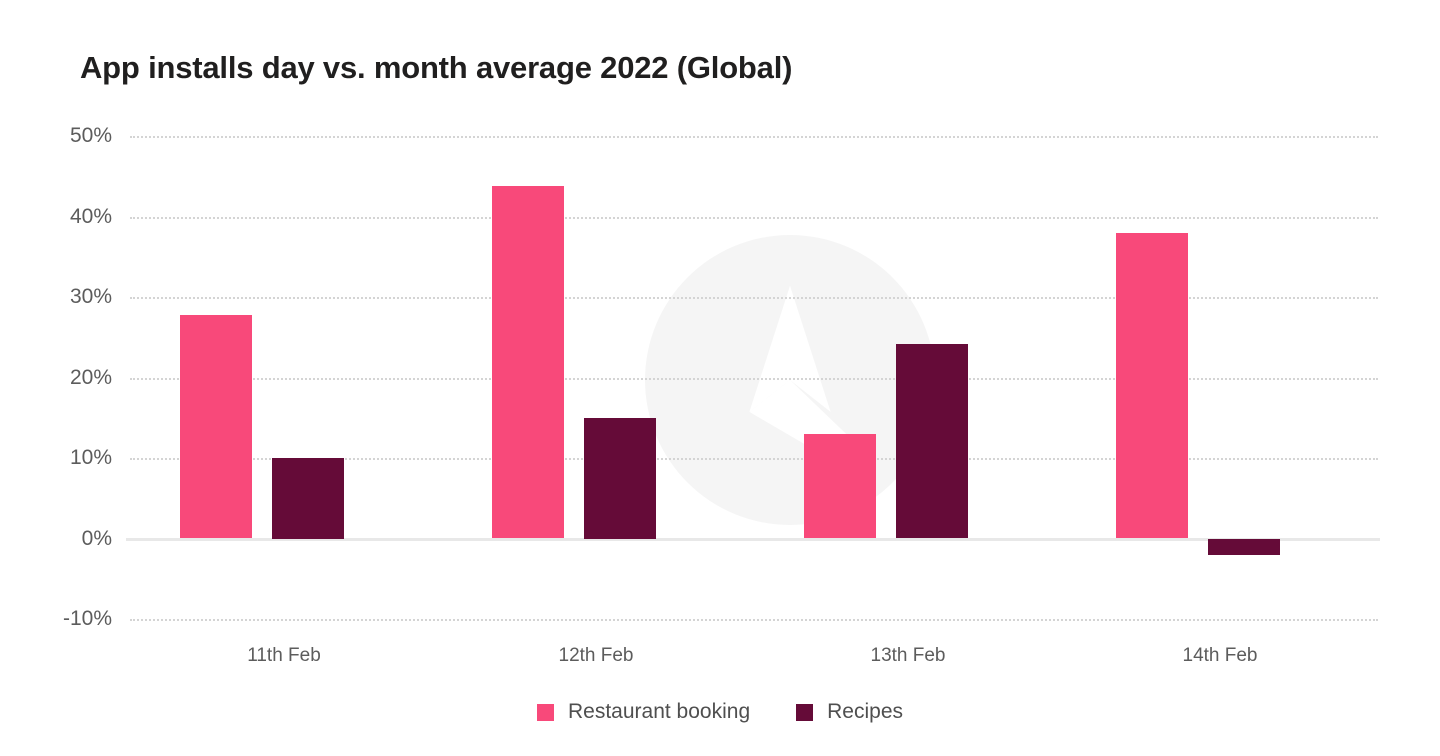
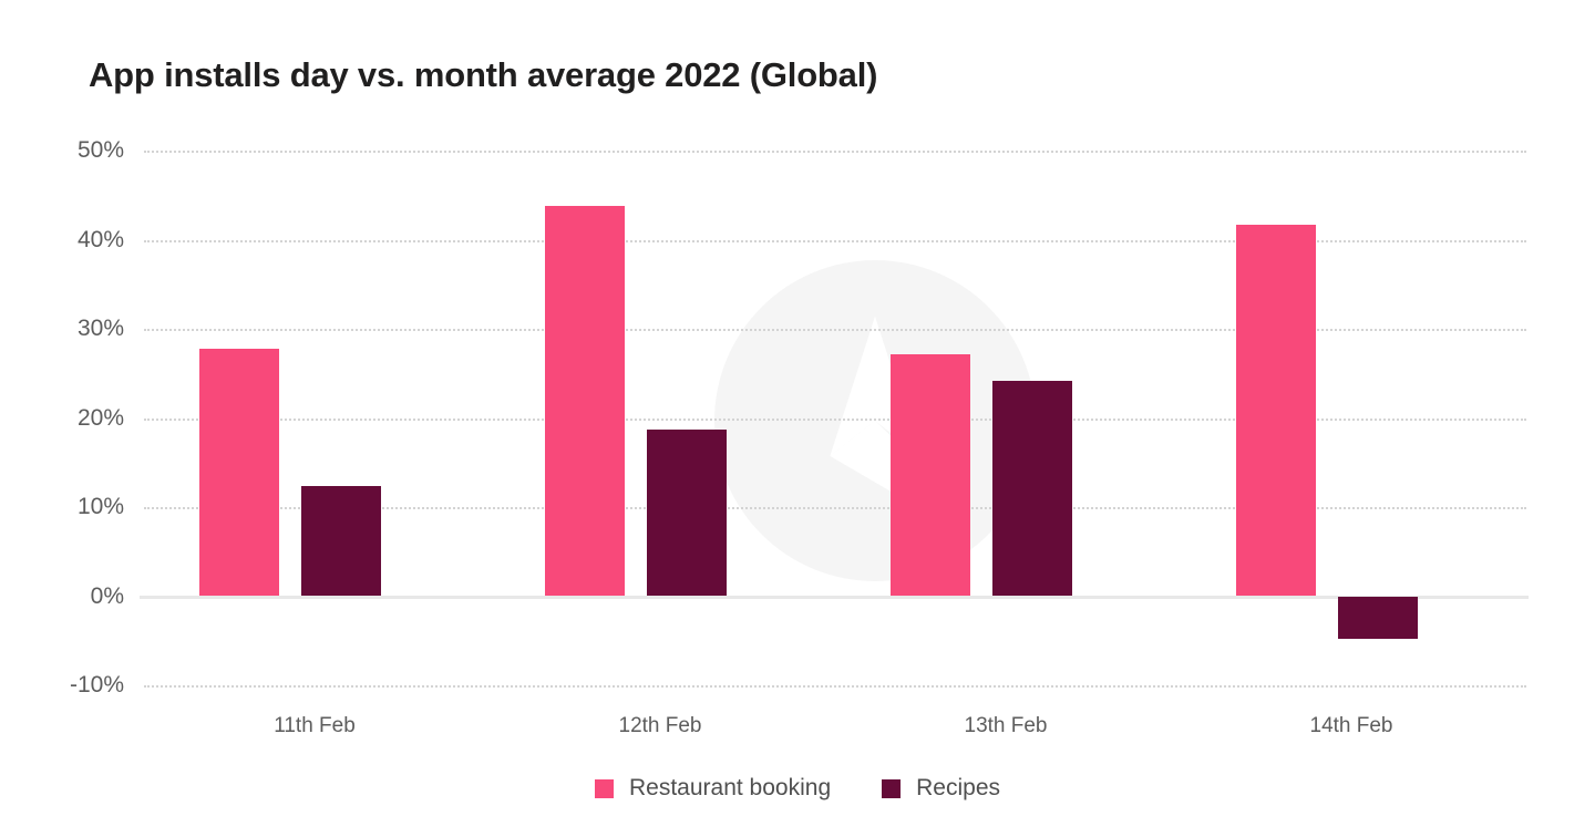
Recipes/11th Feb: 10% -> 12%
Recipes/12th Feb: 15% -> 19%
Restaurant booking/13th Feb: 13% -> 27%
Restaurant booking/14th Feb: 38% -> 42%
Recipes/14th Feb: -2% -> -5%
